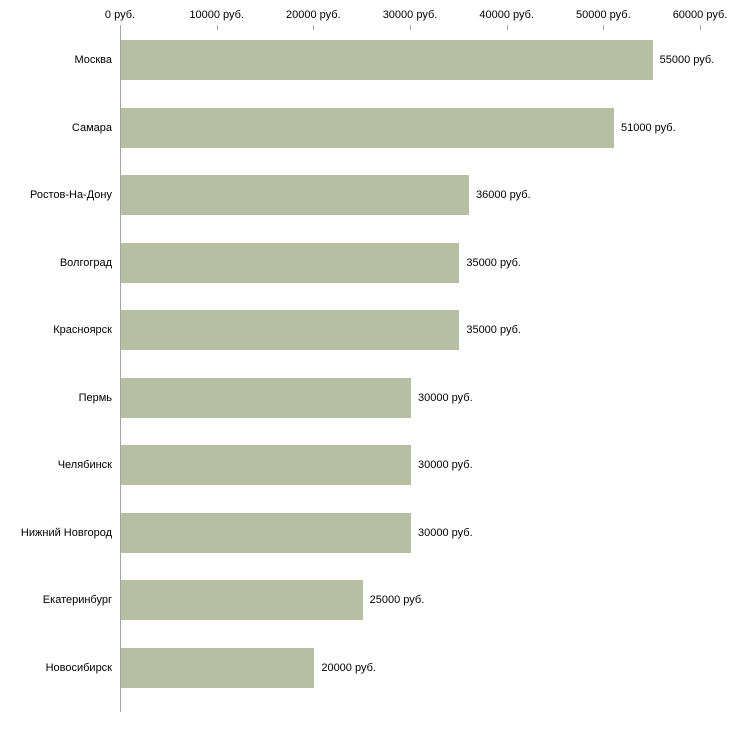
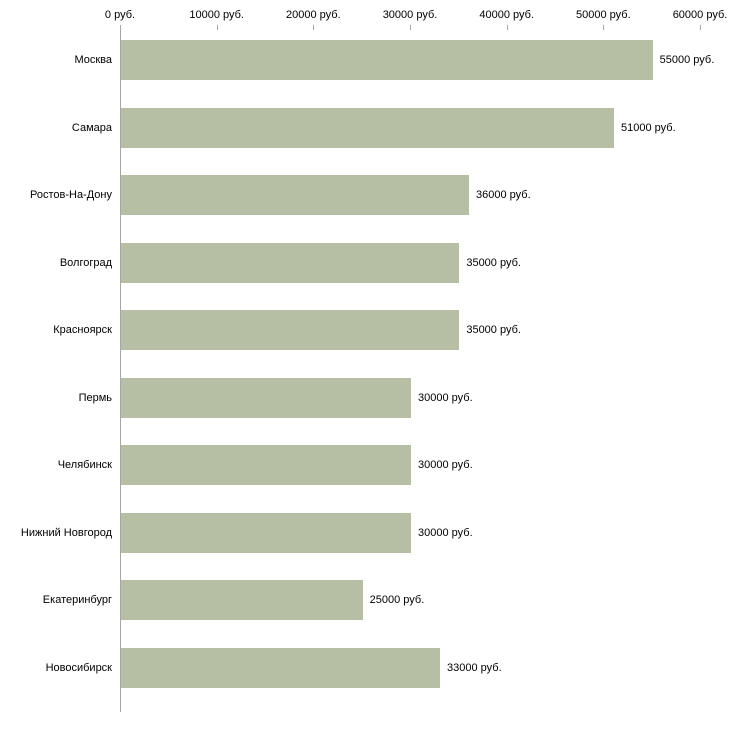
Новосибирск: 20000 -> 33000
